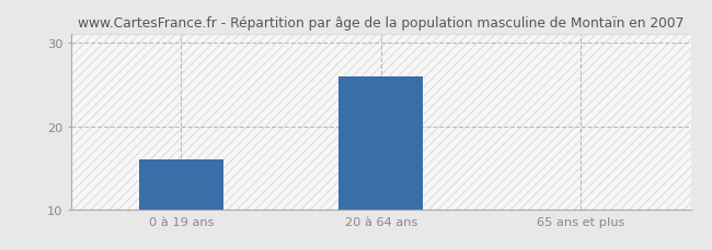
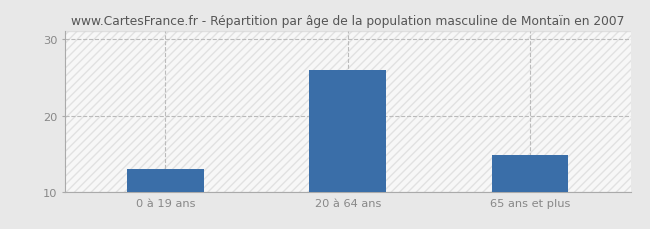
0 à 19 ans: 16.0 -> 13.0
65 ans et plus: 10.1 -> 14.8
